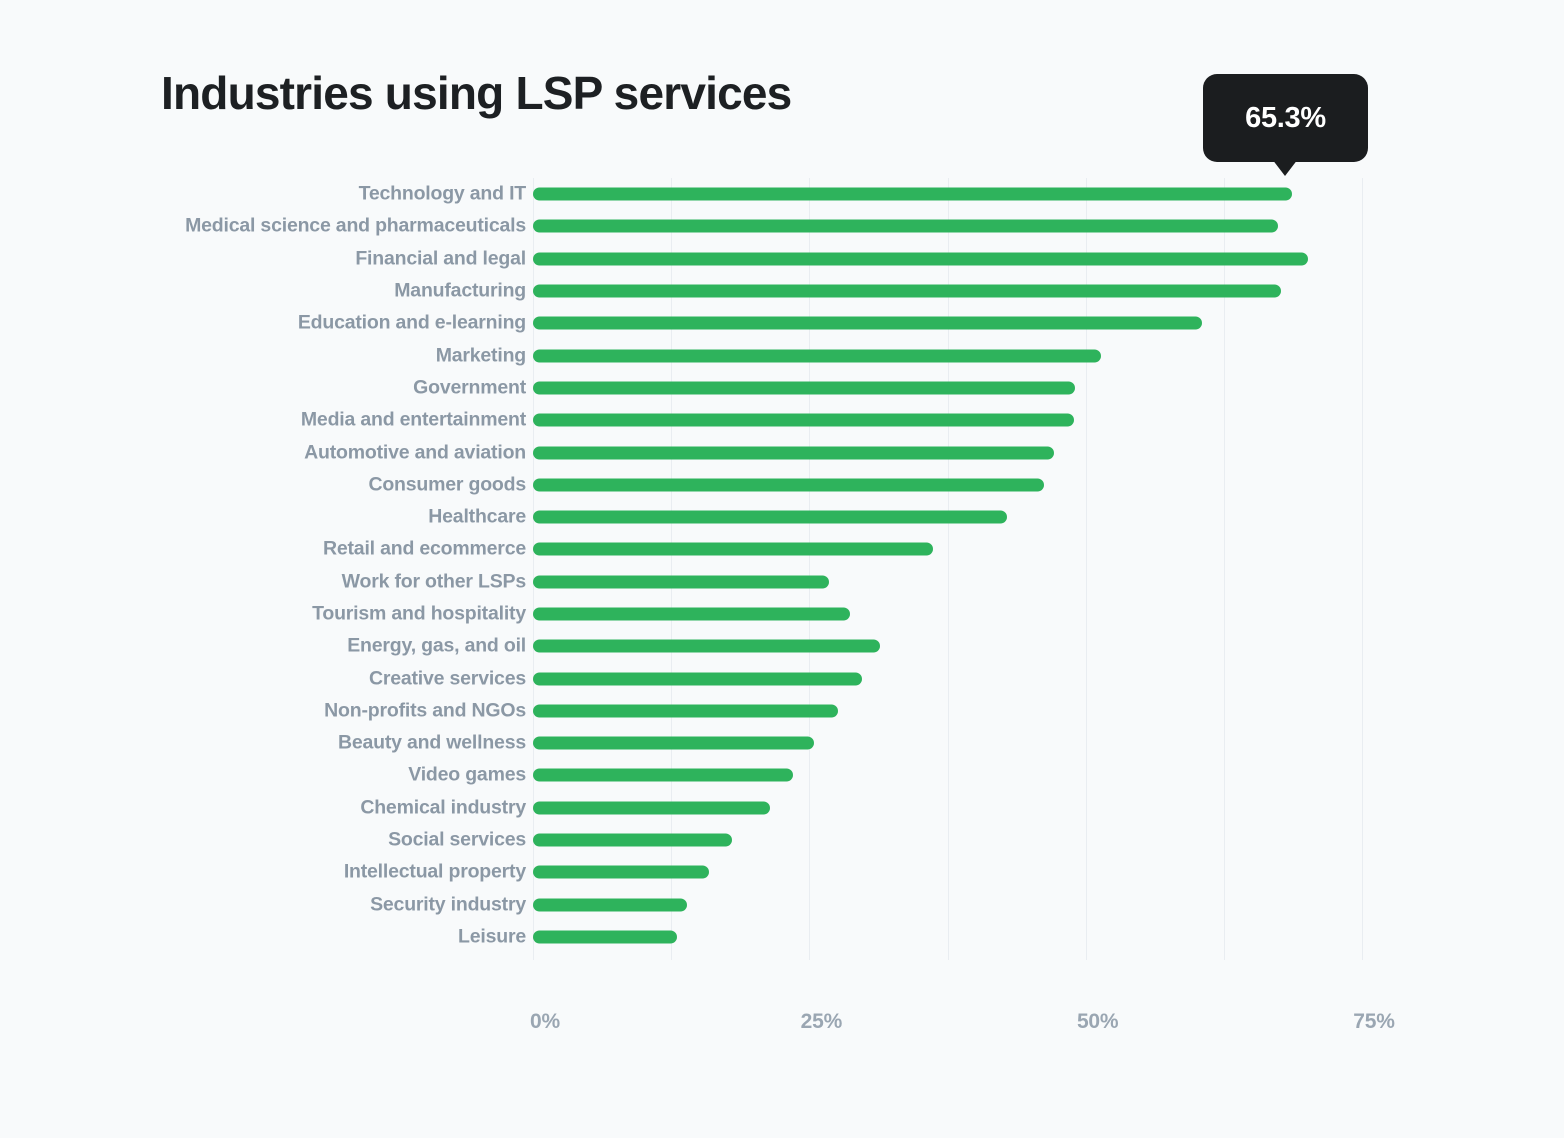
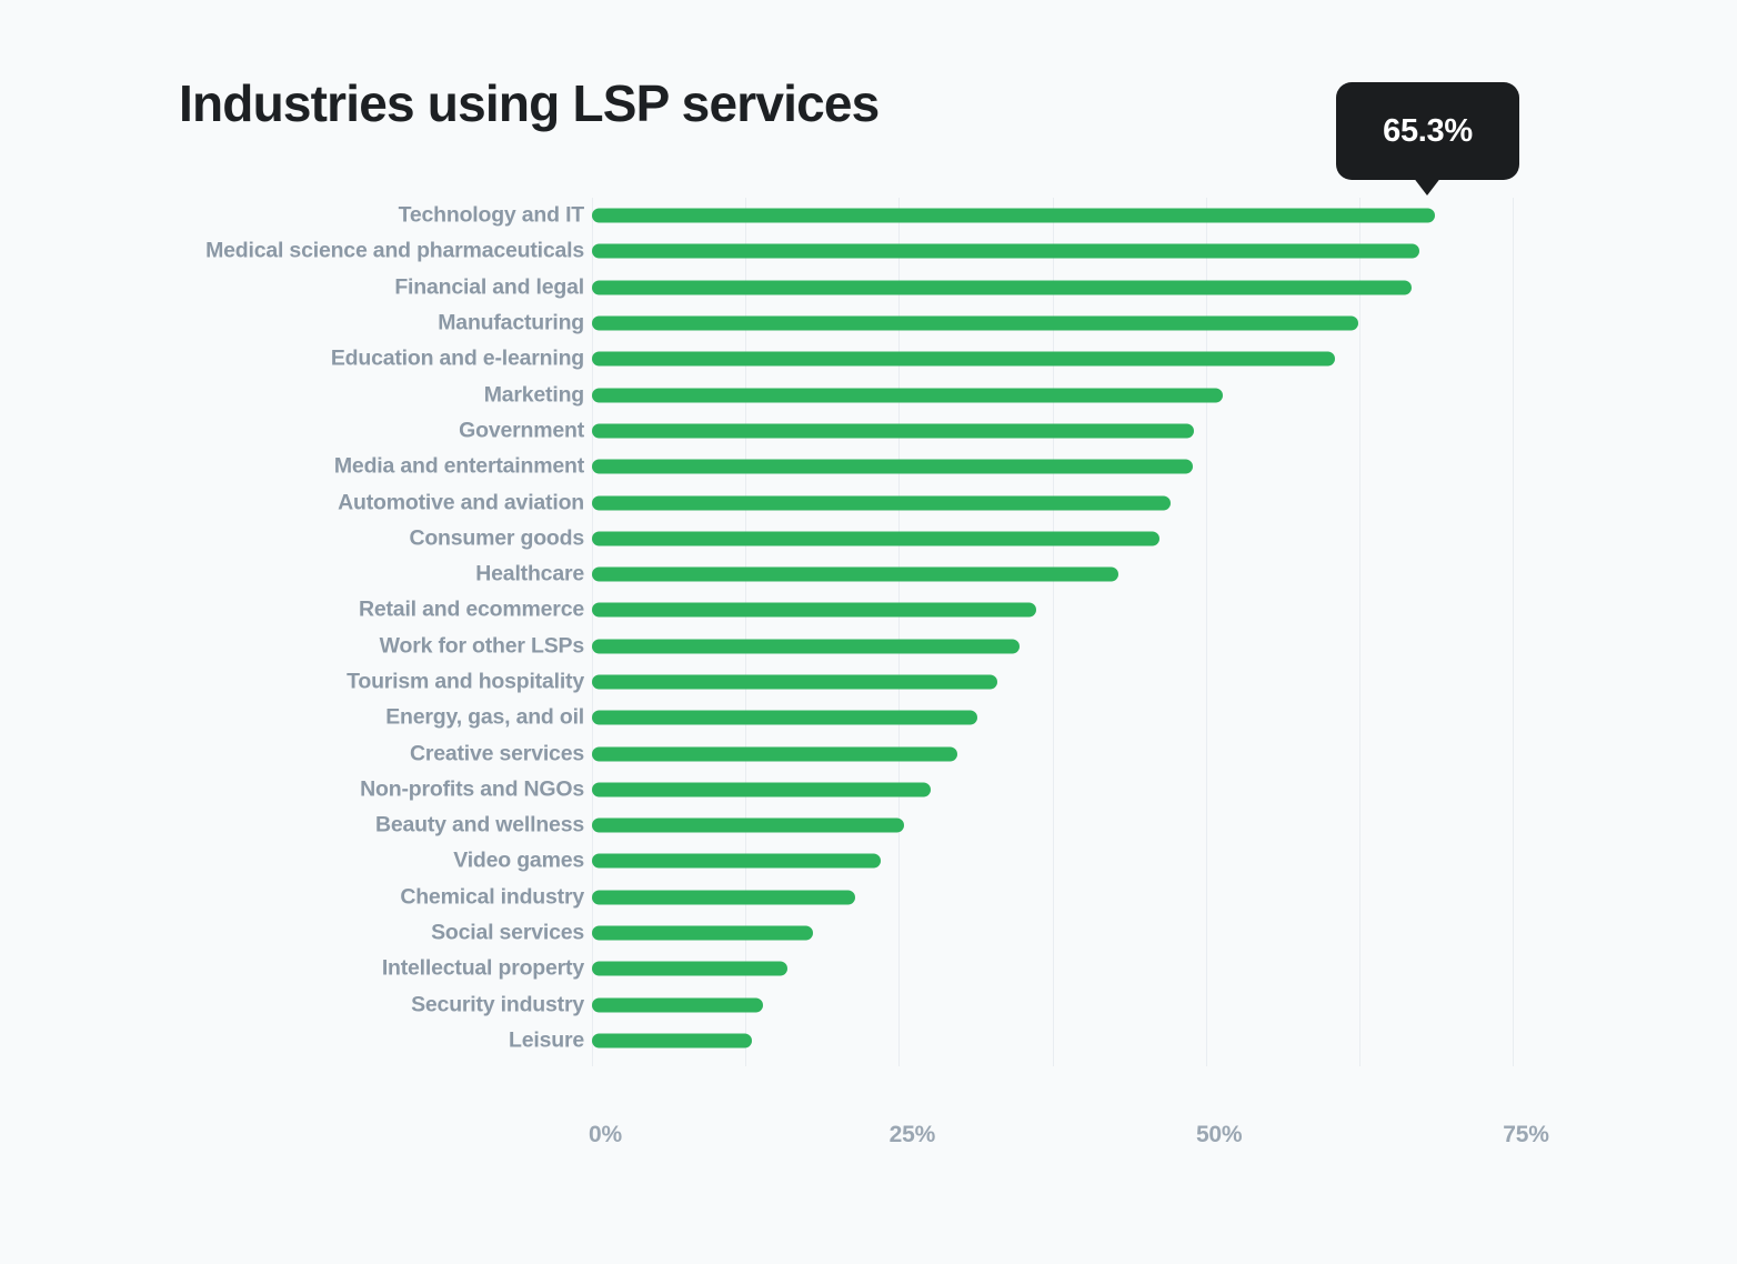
Financial and legal: 70.1% -> 66.8%
Manufacturing: 67.7% -> 62.4%
Work for other LSPs: 26.8% -> 34.8%
Tourism and hospitality: 28.7% -> 33.0%
